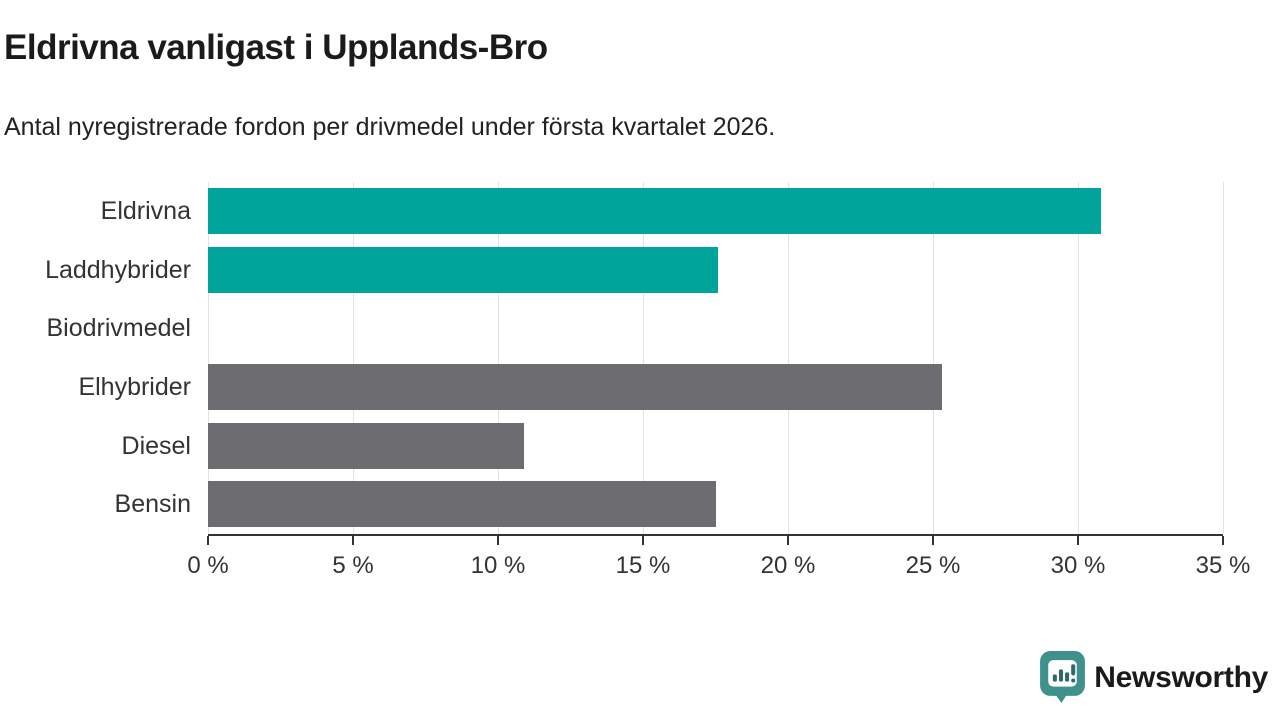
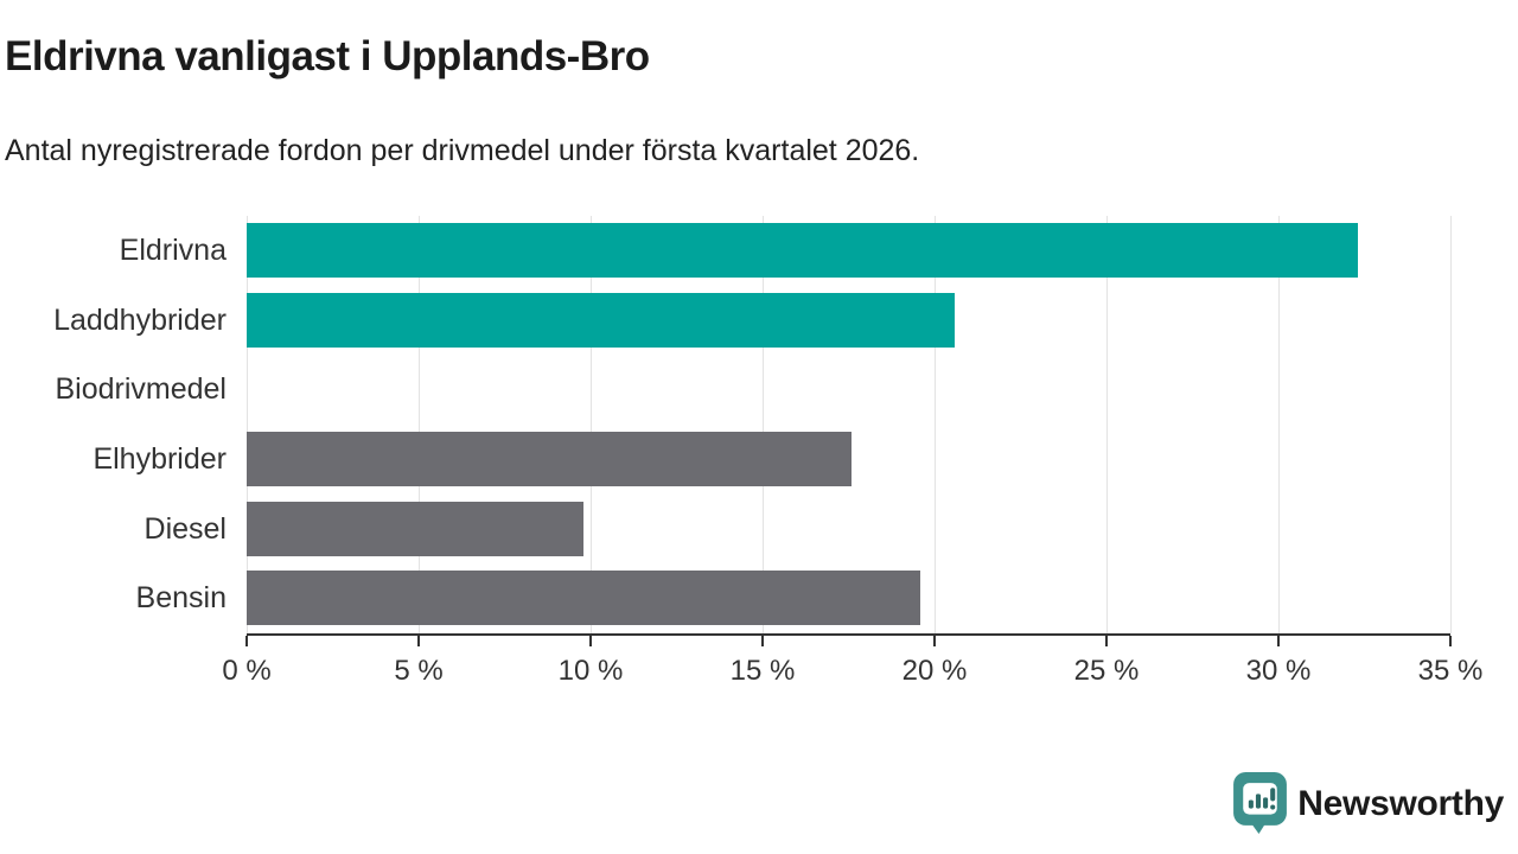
Eldrivna: 30.8% -> 32.3%
Laddhybrider: 17.6% -> 20.6%
Elhybrider: 25.3% -> 17.6%
Diesel: 10.9% -> 9.8%
Bensin: 17.5% -> 19.6%
